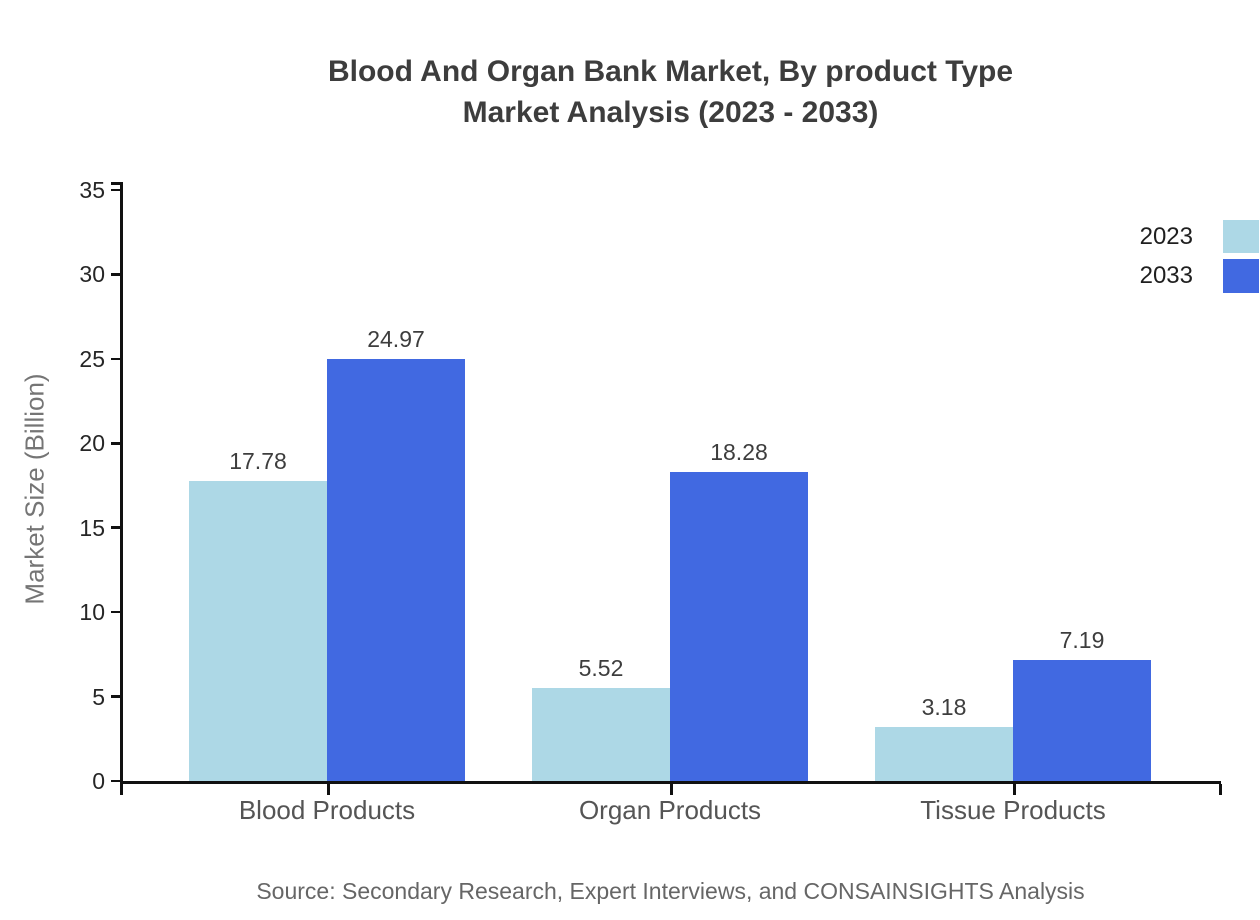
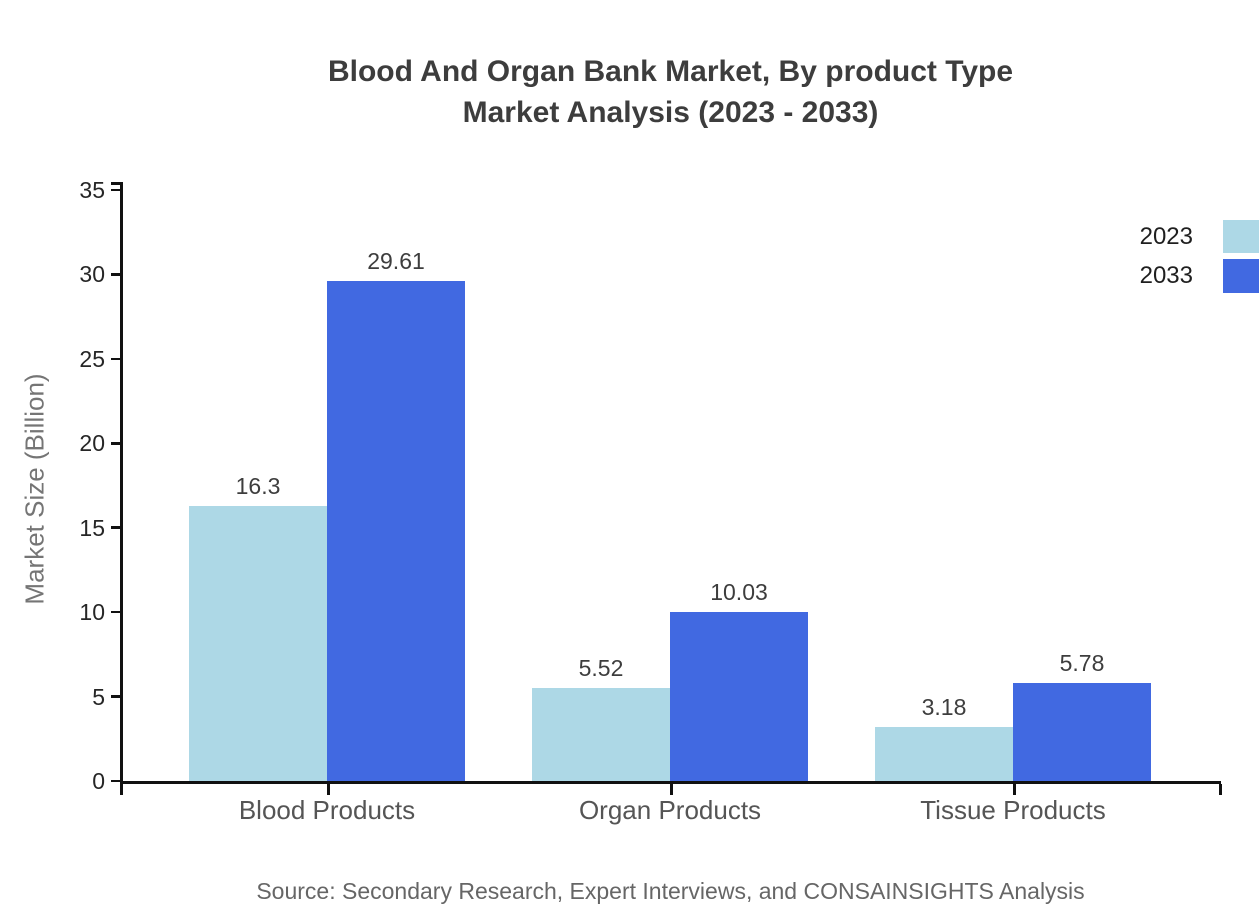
2023/Blood Products: 17.78 -> 16.3
2033/Blood Products: 24.97 -> 29.61
2033/Organ Products: 18.28 -> 10.03
2033/Tissue Products: 7.19 -> 5.78
